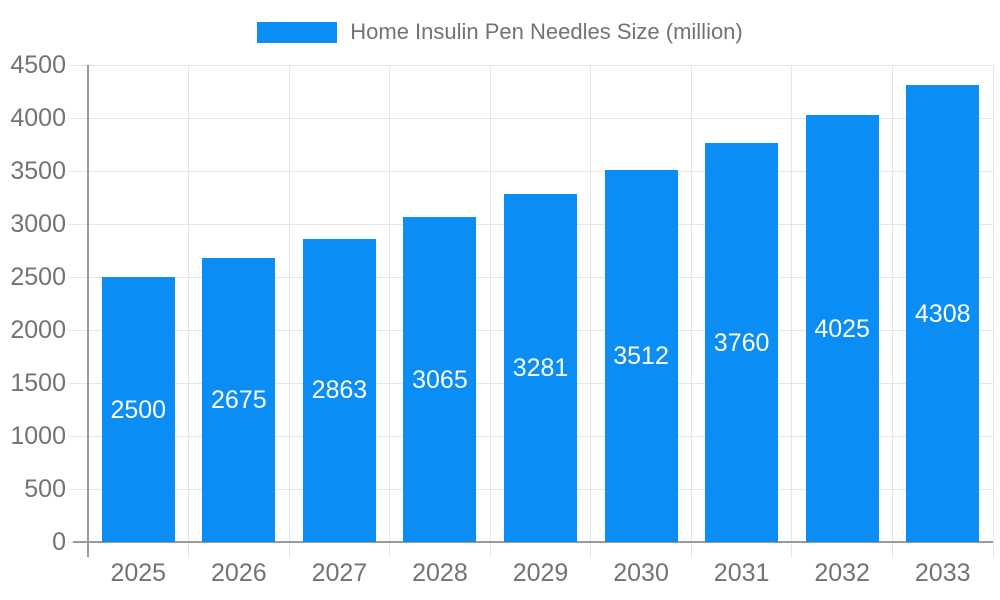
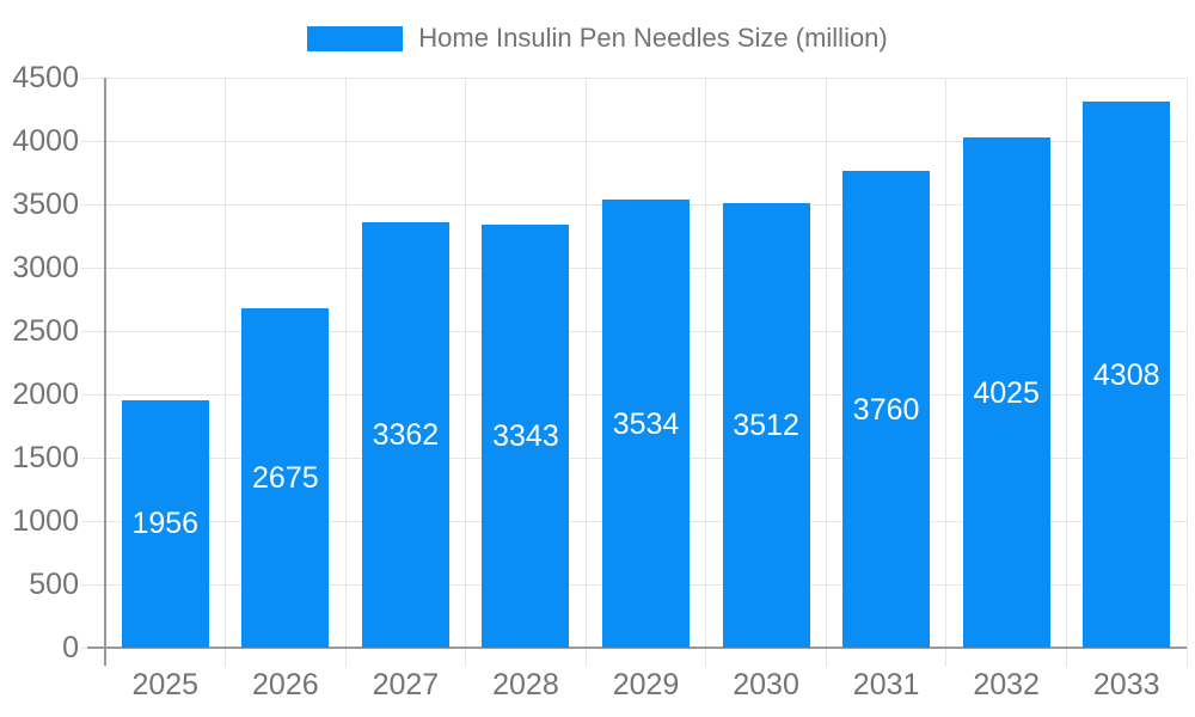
2025: 2500 -> 1956
2027: 2863 -> 3362
2028: 3065 -> 3343
2029: 3281 -> 3534
